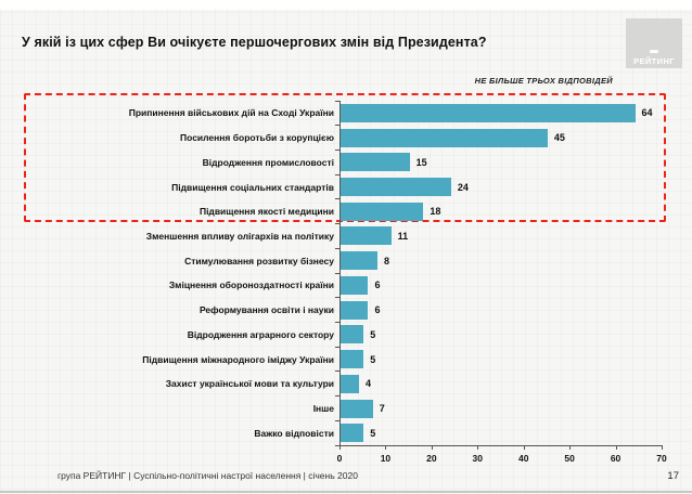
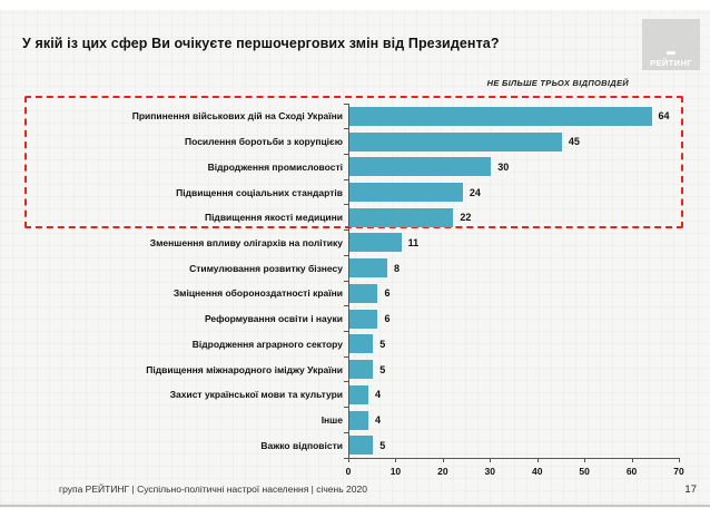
Відродження промисловості: 15 -> 30
Підвищення якості медицини: 18 -> 22
Інше: 7 -> 4
